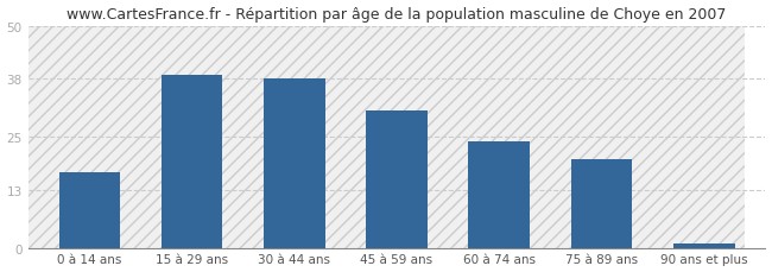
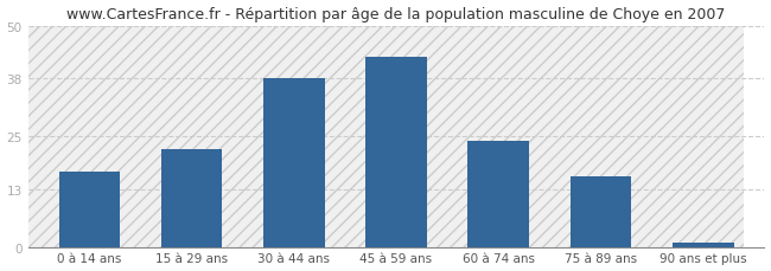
15 à 29 ans: 39 -> 22
45 à 59 ans: 31 -> 43
75 à 89 ans: 20 -> 16
